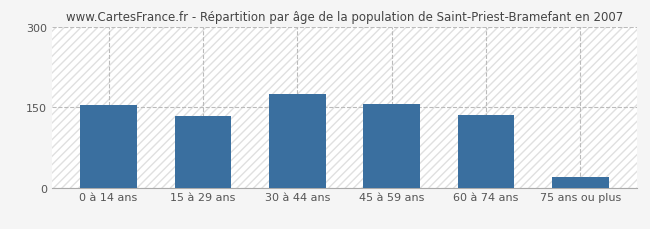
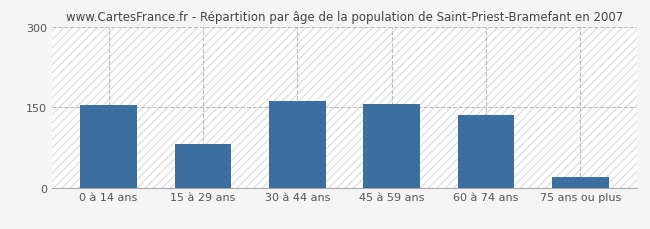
15 à 29 ans: 133 -> 82
30 à 44 ans: 175 -> 162
